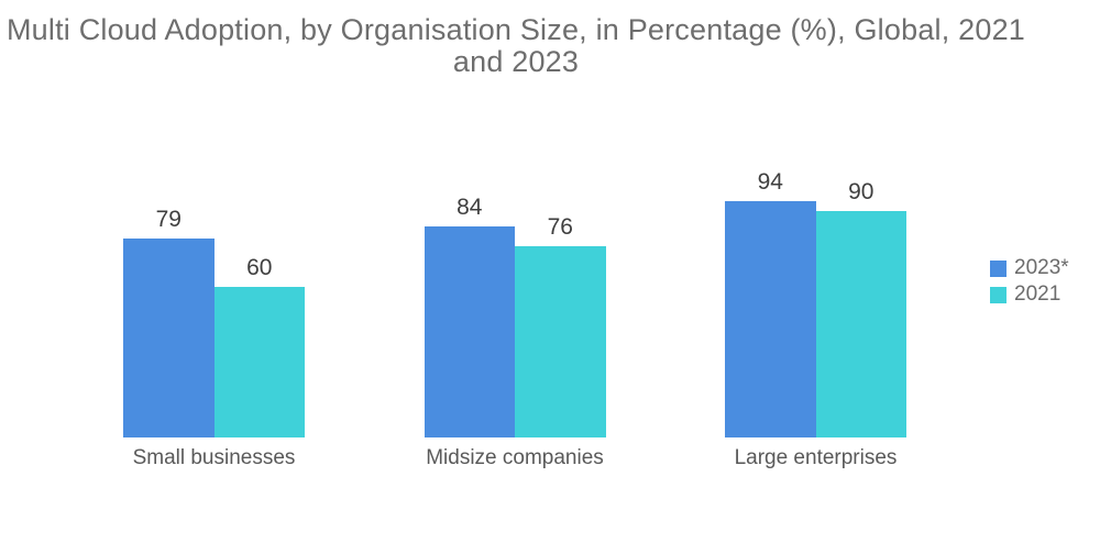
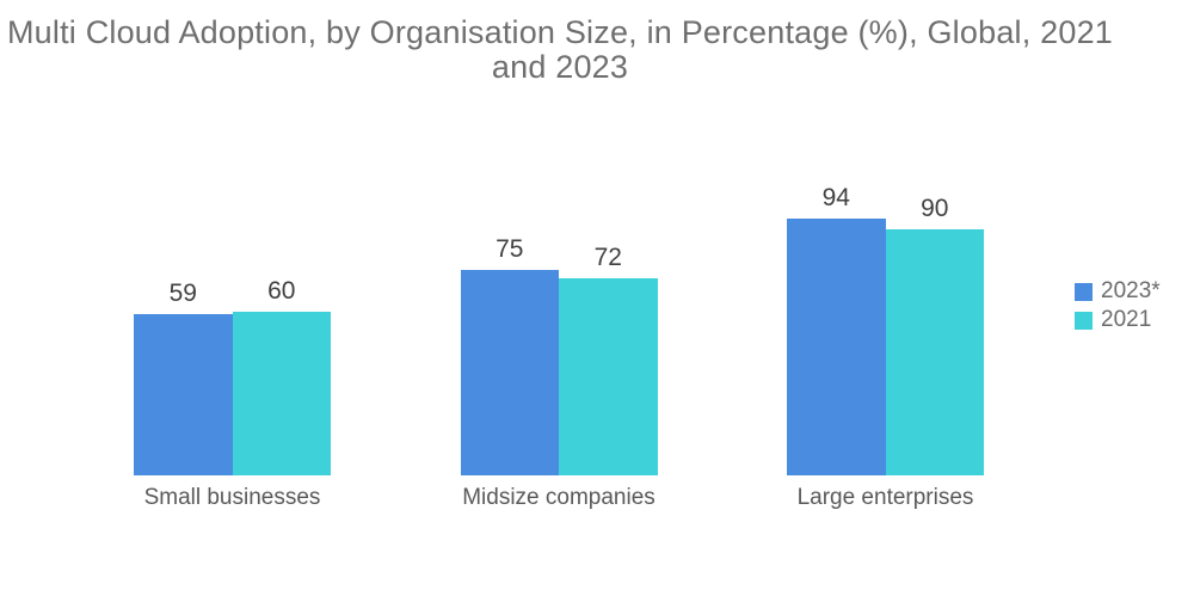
2023*/Small businesses: 79 -> 59
2023*/Midsize companies: 84 -> 75
2021/Midsize companies: 76 -> 72
